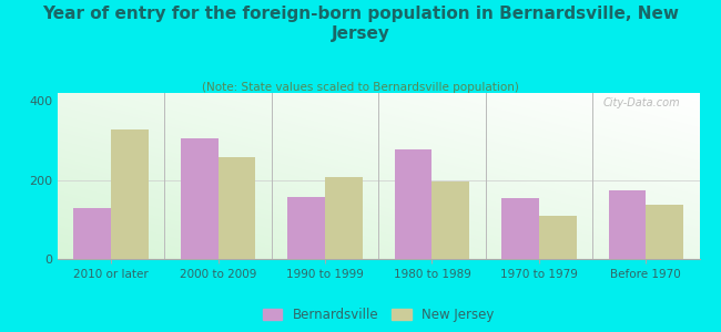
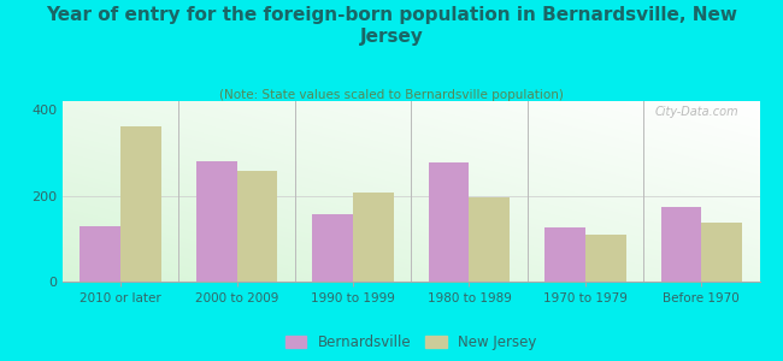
New Jersey/2010 or later: 328 -> 360
Bernardsville/2000 to 2009: 305 -> 280
Bernardsville/1970 to 1979: 155 -> 125
